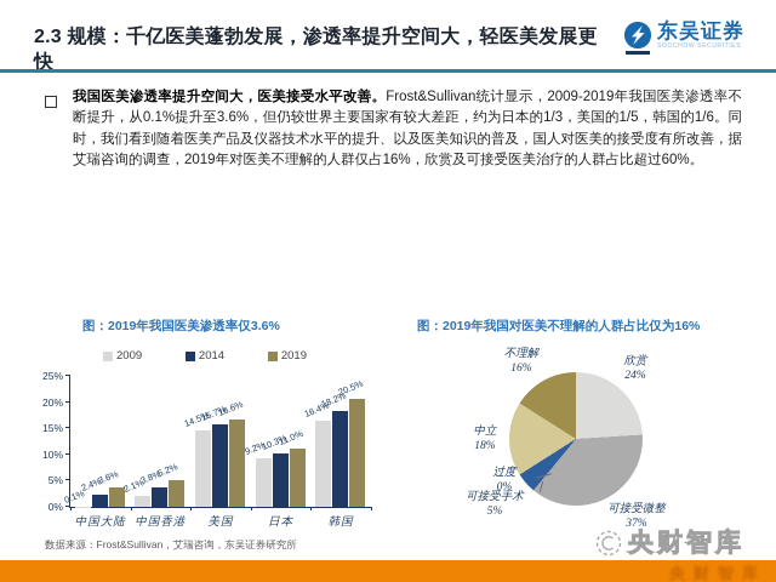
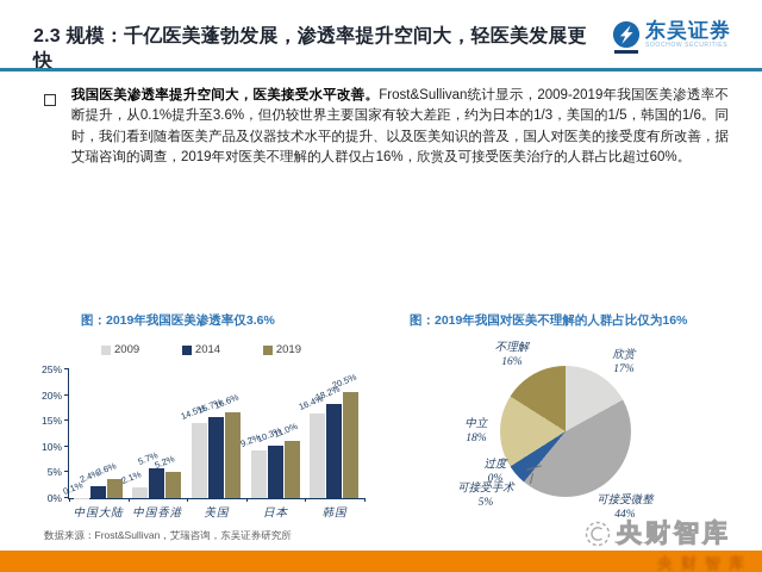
图：2019年我国医美渗透率仅3.6%/2014/中国香港: 3.8% -> 5.7%
图：2019年我国对医美不理解的人群占比仅为16%/欣赏: 24% -> 17%
图：2019年我国对医美不理解的人群占比仅为16%/可接受微整: 37% -> 44%
